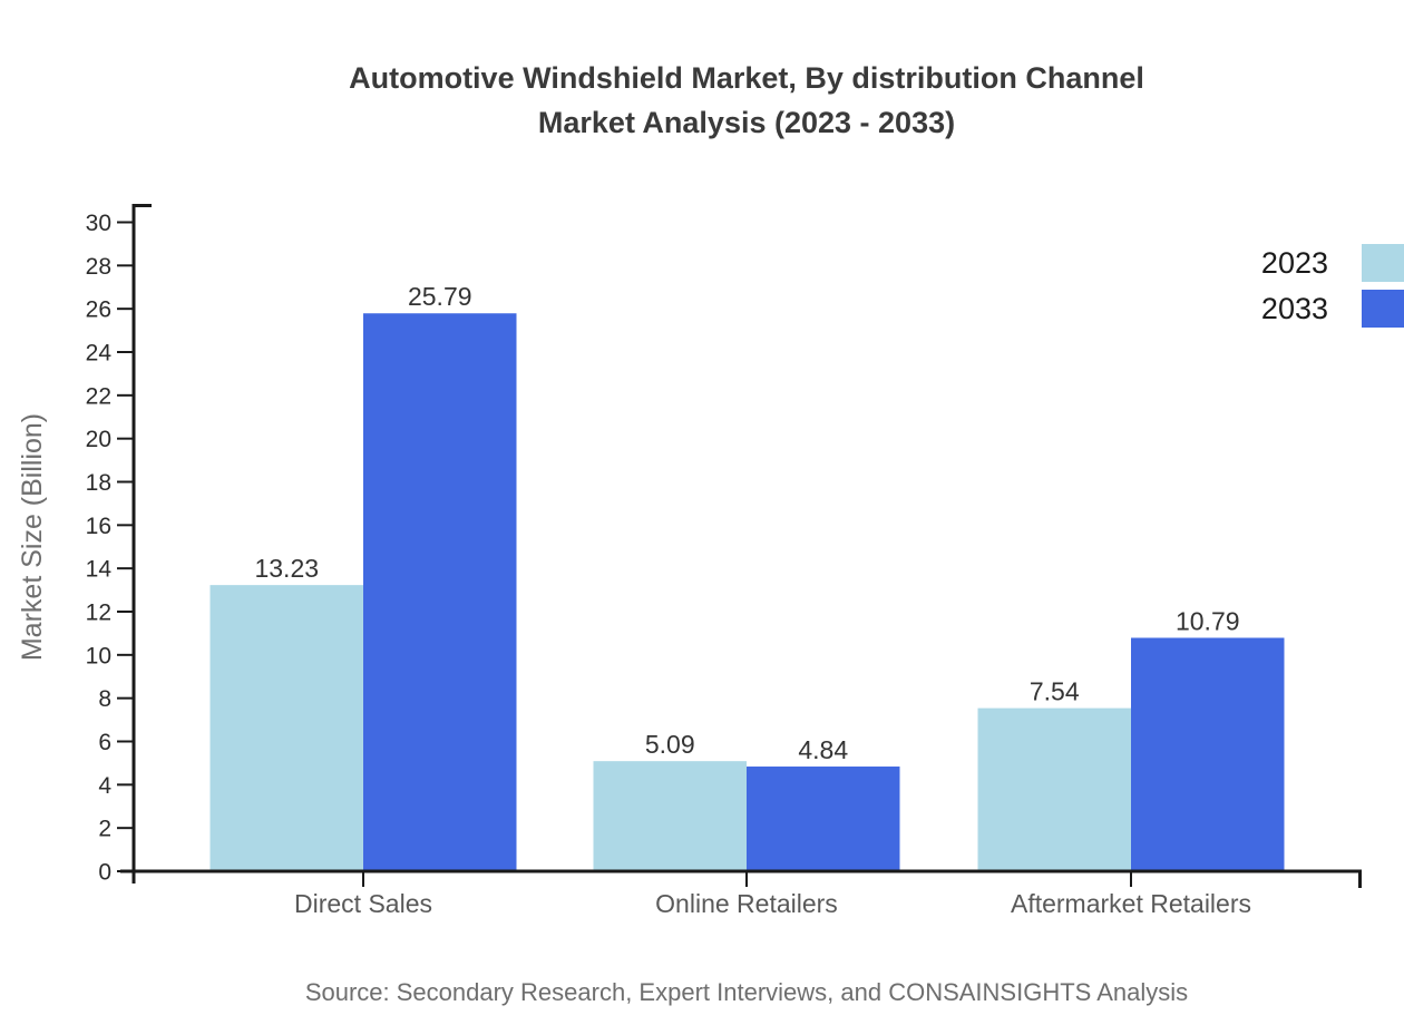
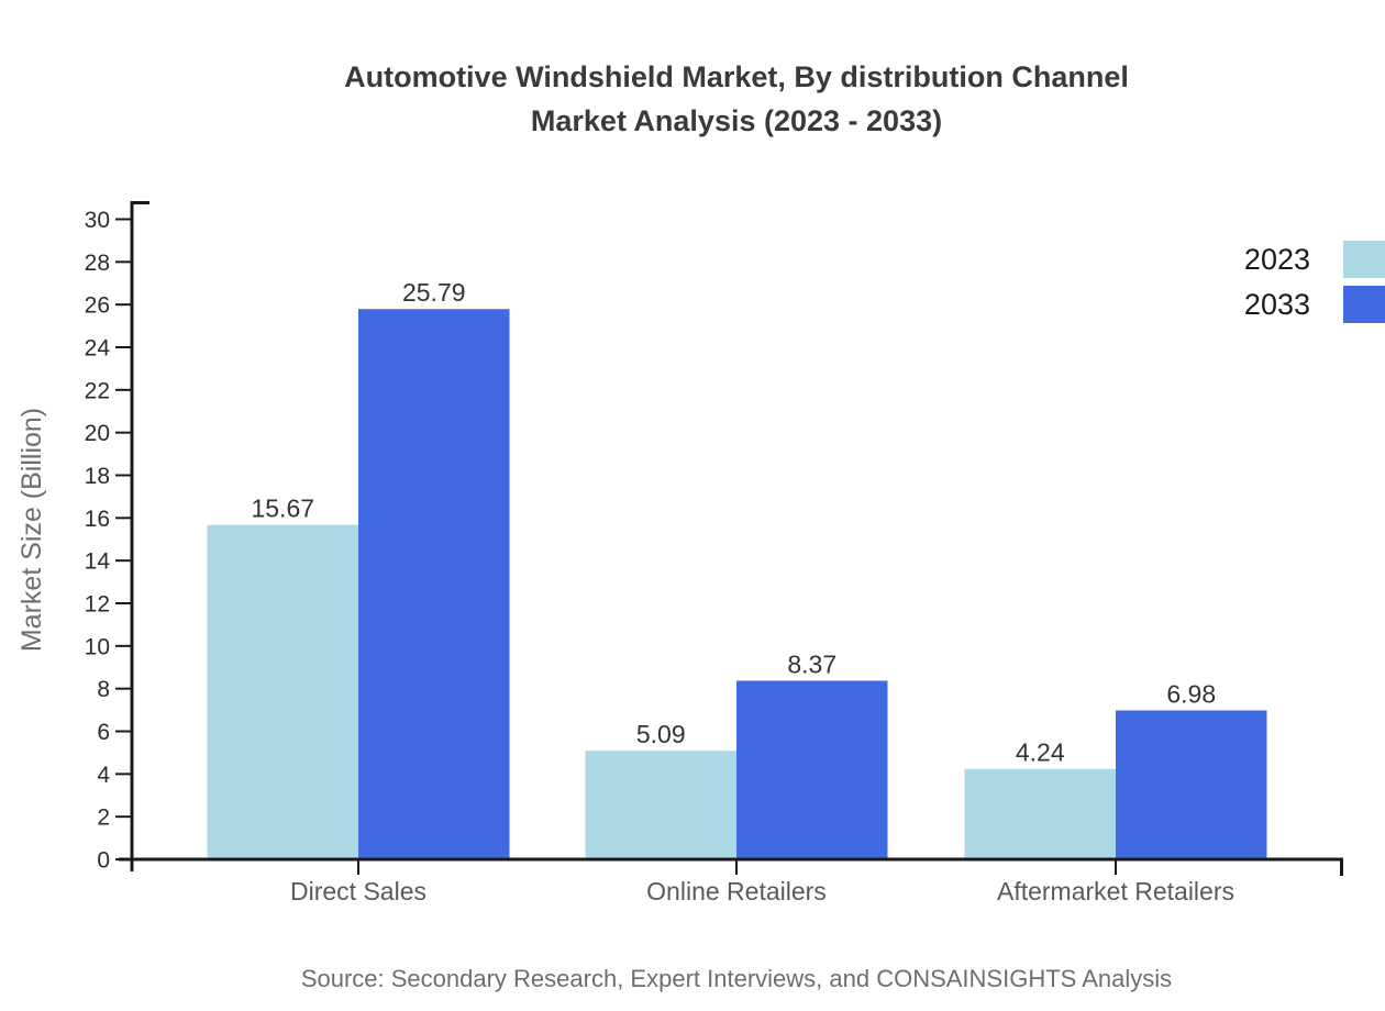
2023/Direct Sales: 13.23 -> 15.67
2033/Online Retailers: 4.84 -> 8.37
2023/Aftermarket Retailers: 7.54 -> 4.24
2033/Aftermarket Retailers: 10.79 -> 6.98
